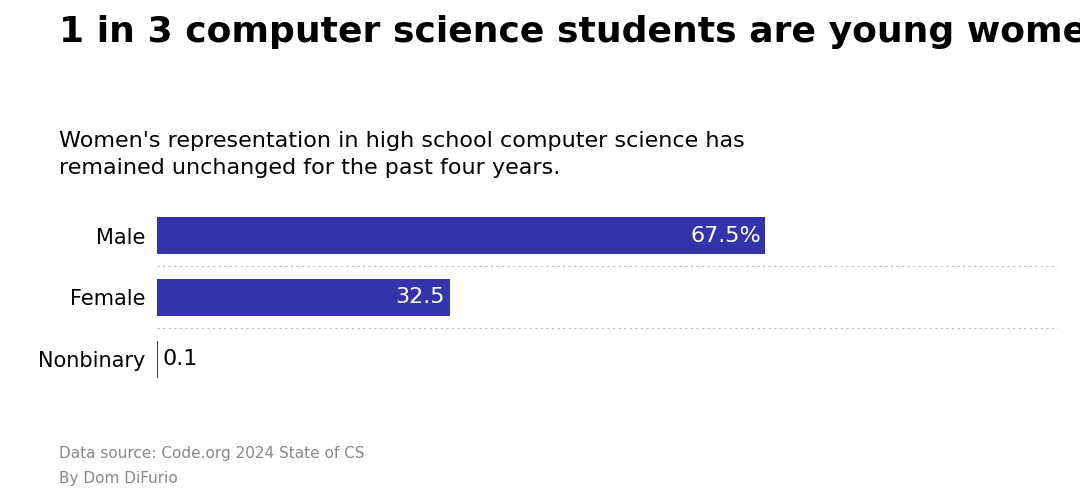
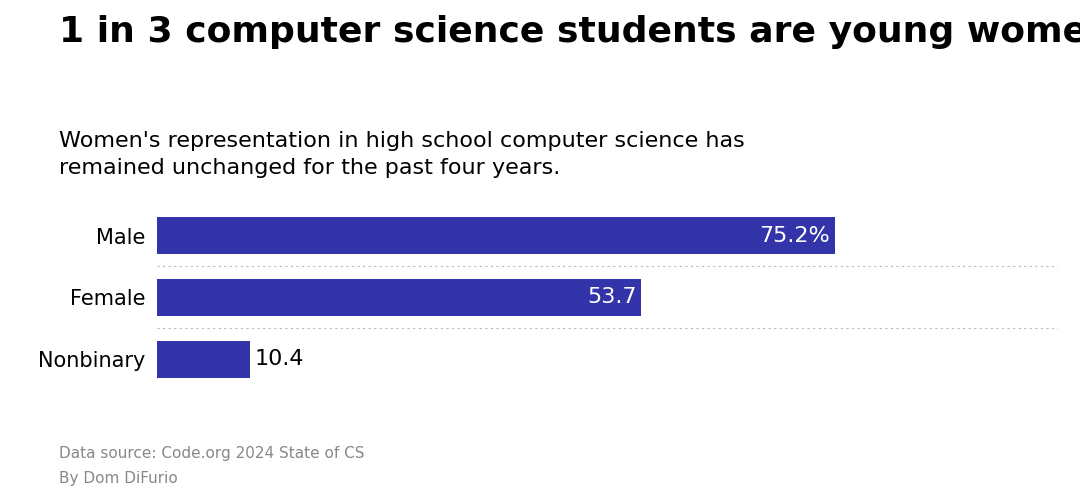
Male: 67.5% -> 75.2%
Female: 32.5 -> 53.7
Nonbinary: 0.1 -> 10.4
